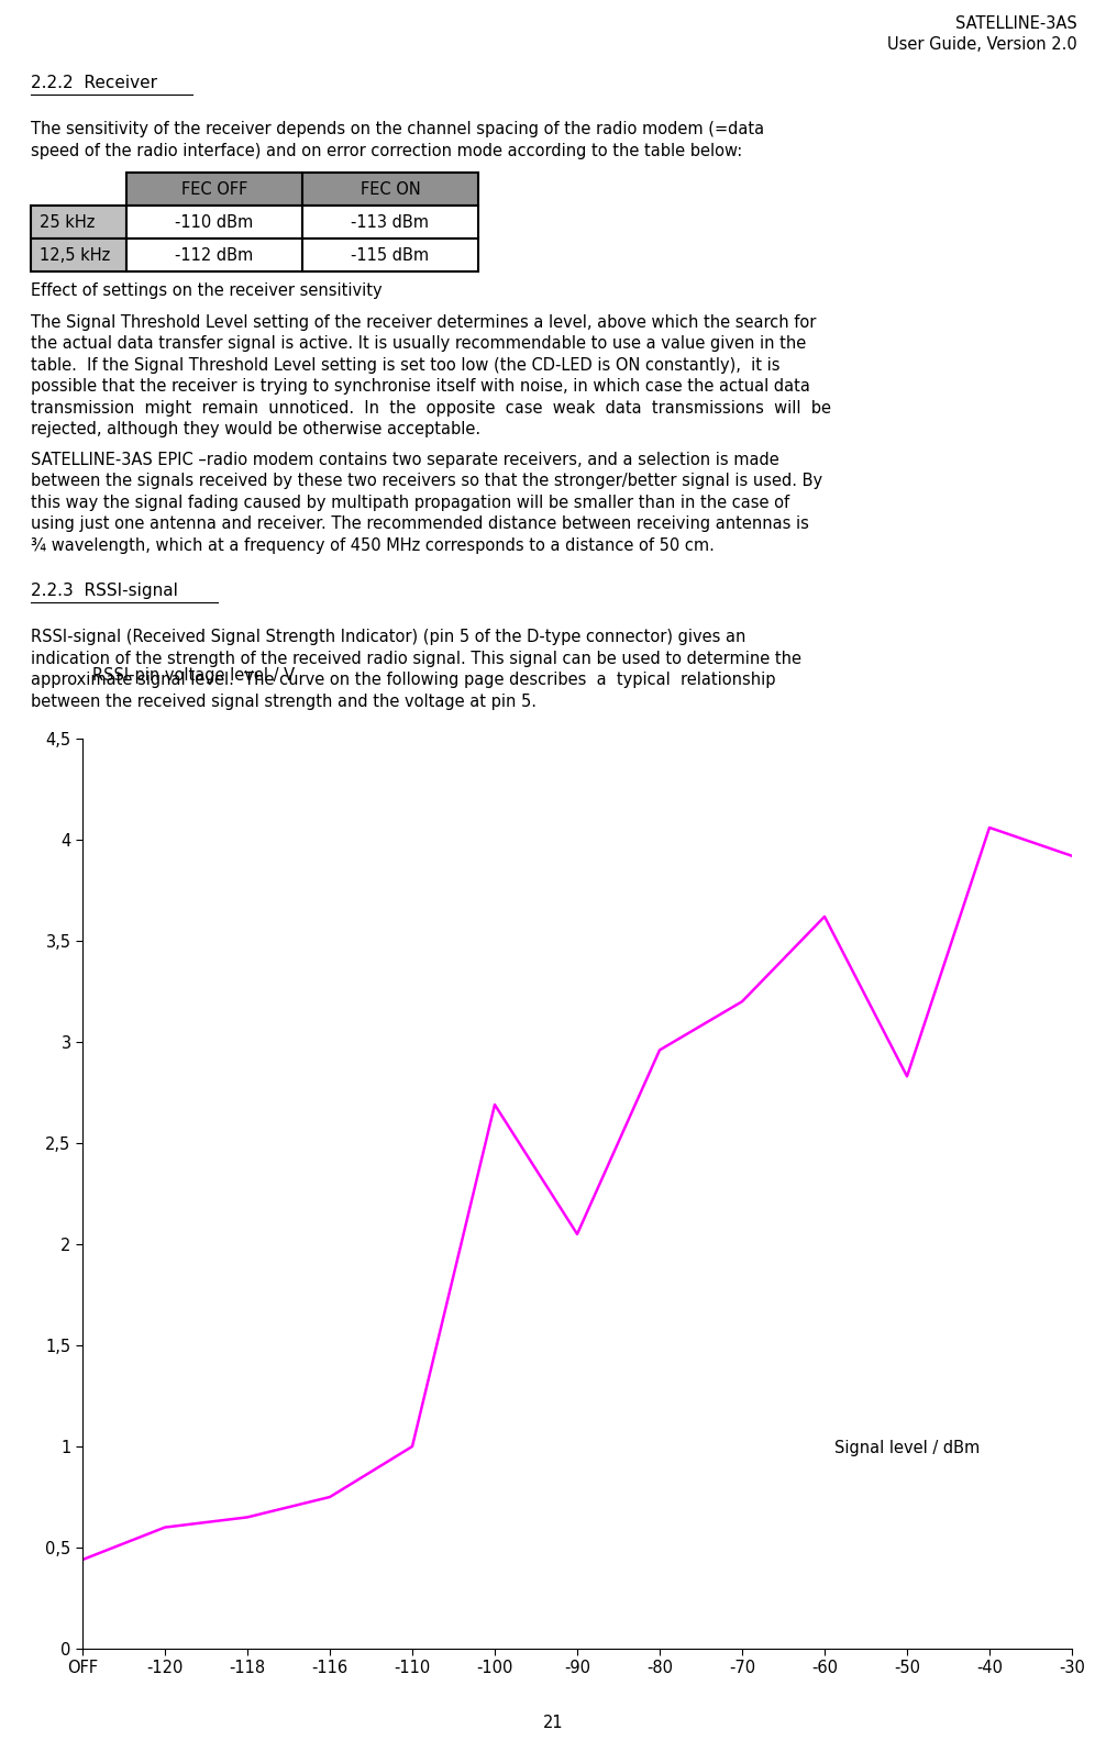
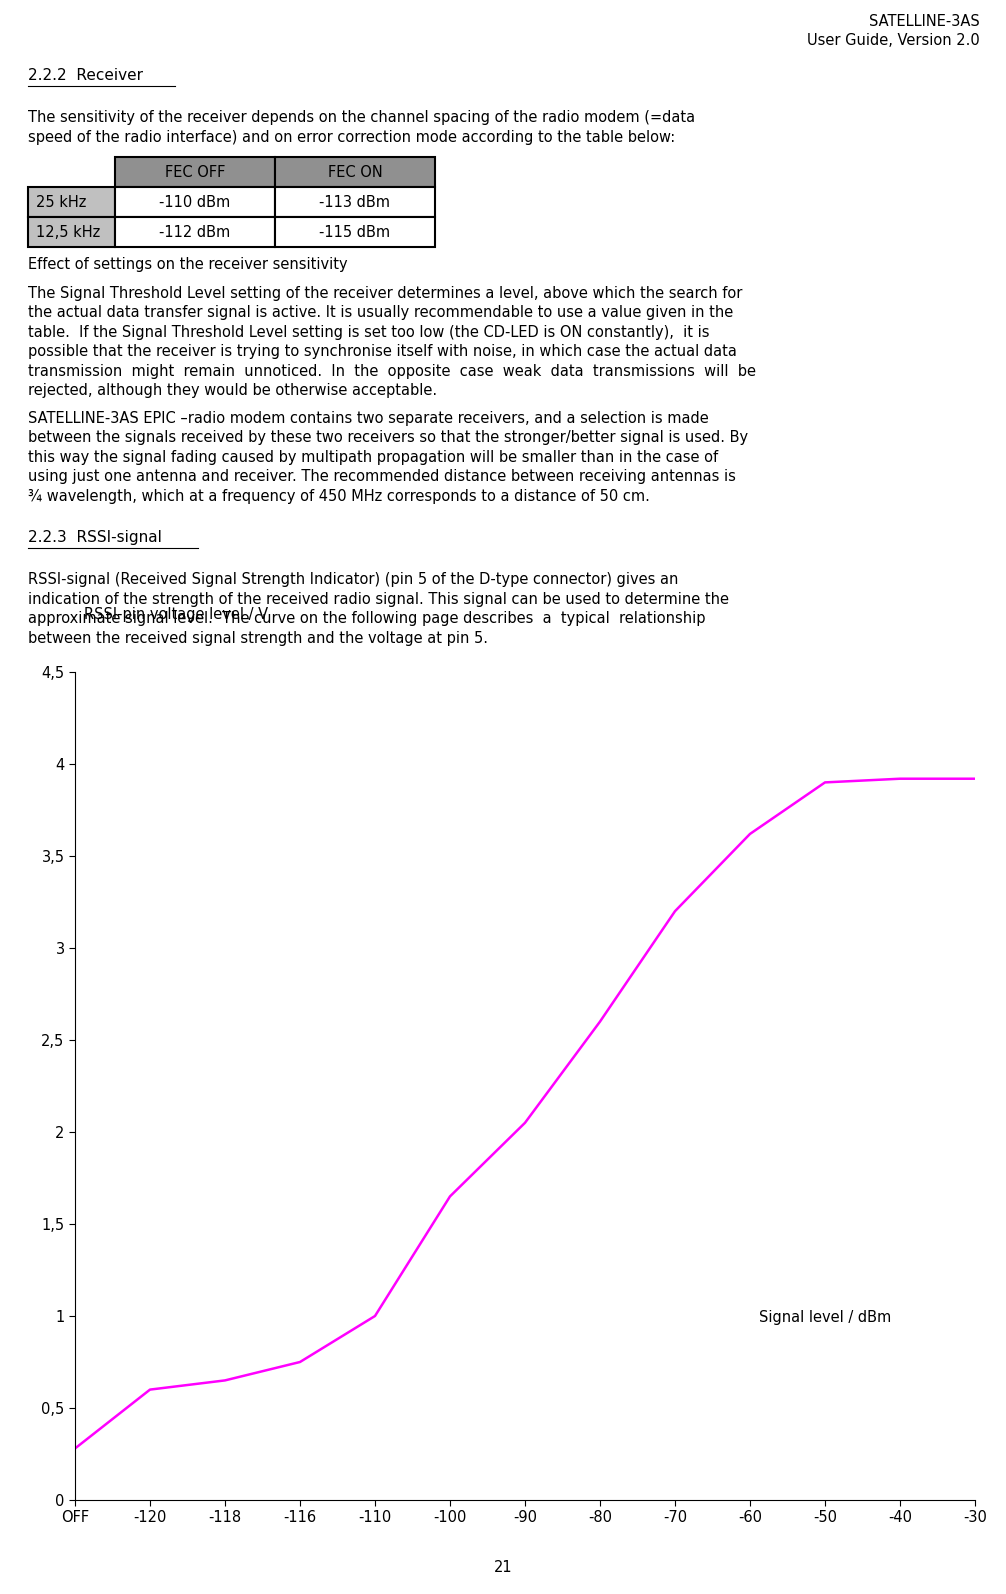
OFF: 0,44 -> 0,28
-100: 2,69 -> 1,65
-80: 2,96 -> 2,60
-50: 2,83 -> 3,90
-40: 4,06 -> 3,92
